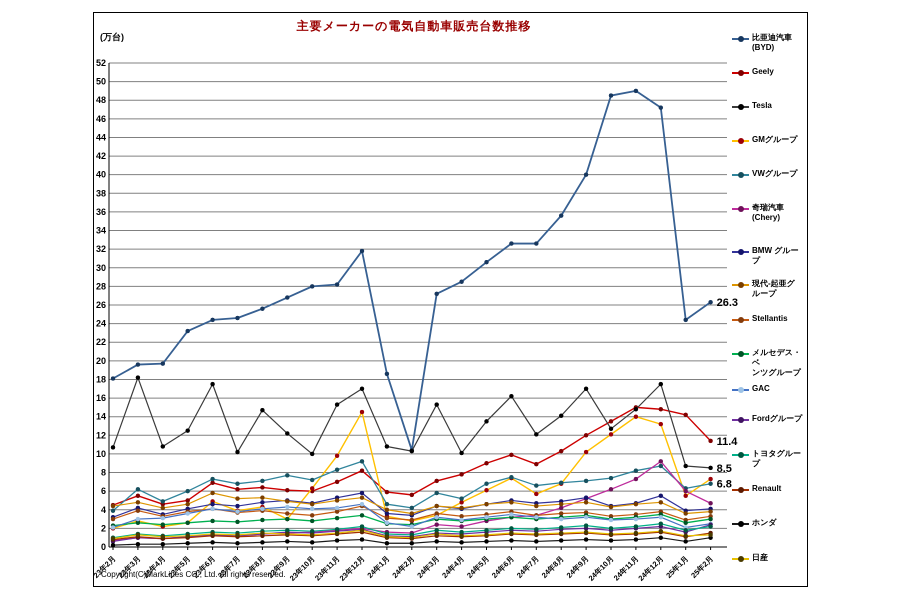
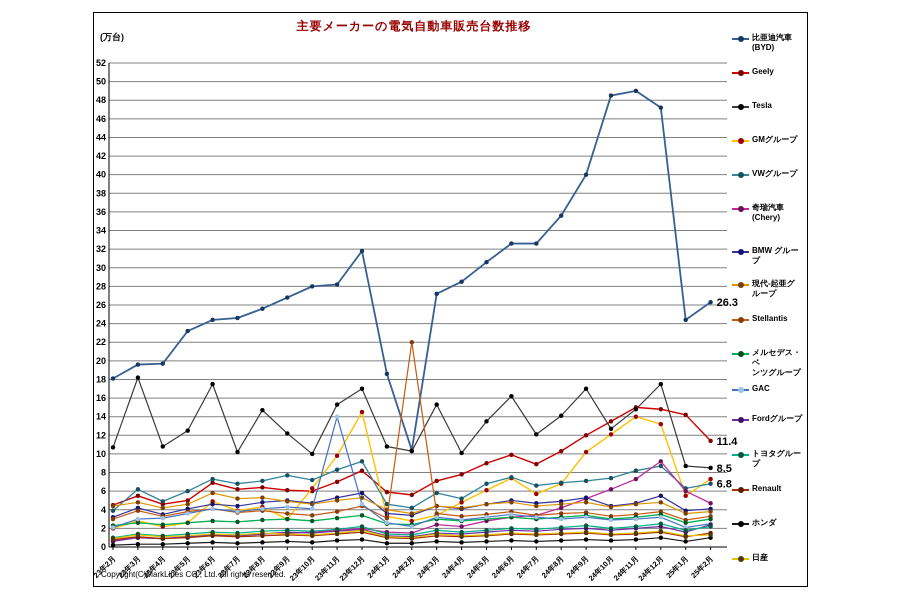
GAC/23年11月: 4 -> 14
Stellantis/24年2月: 3 -> 22
